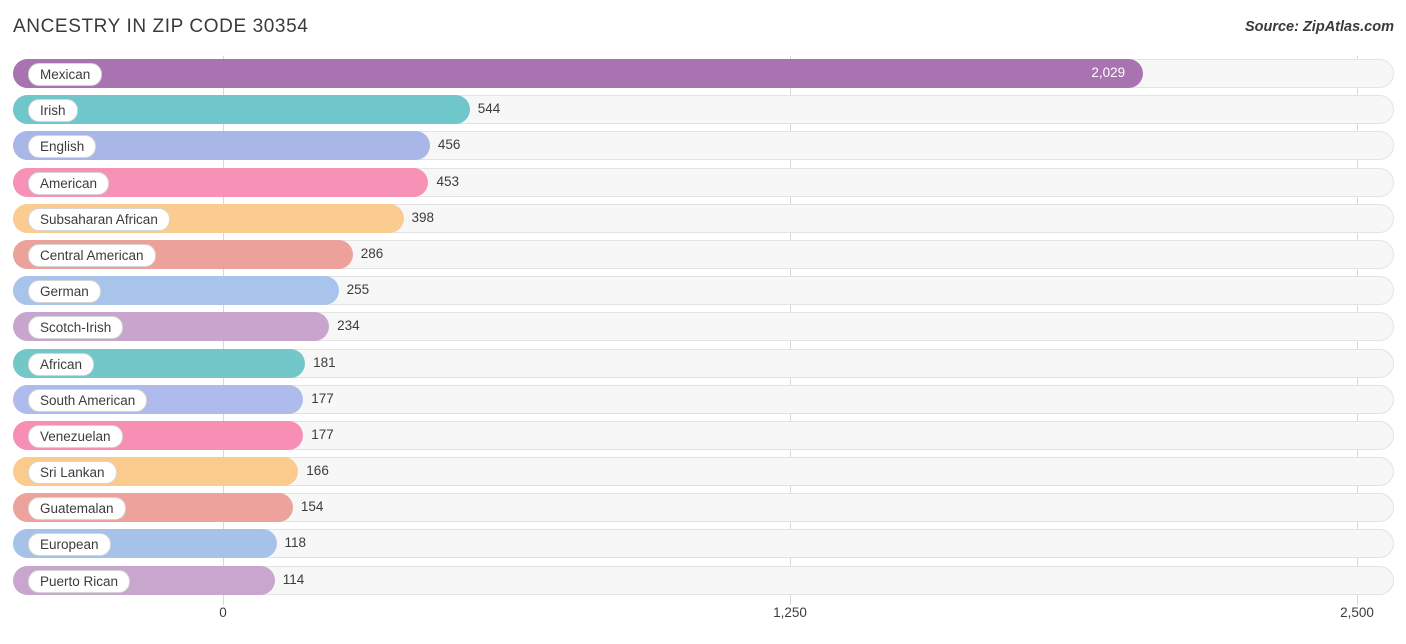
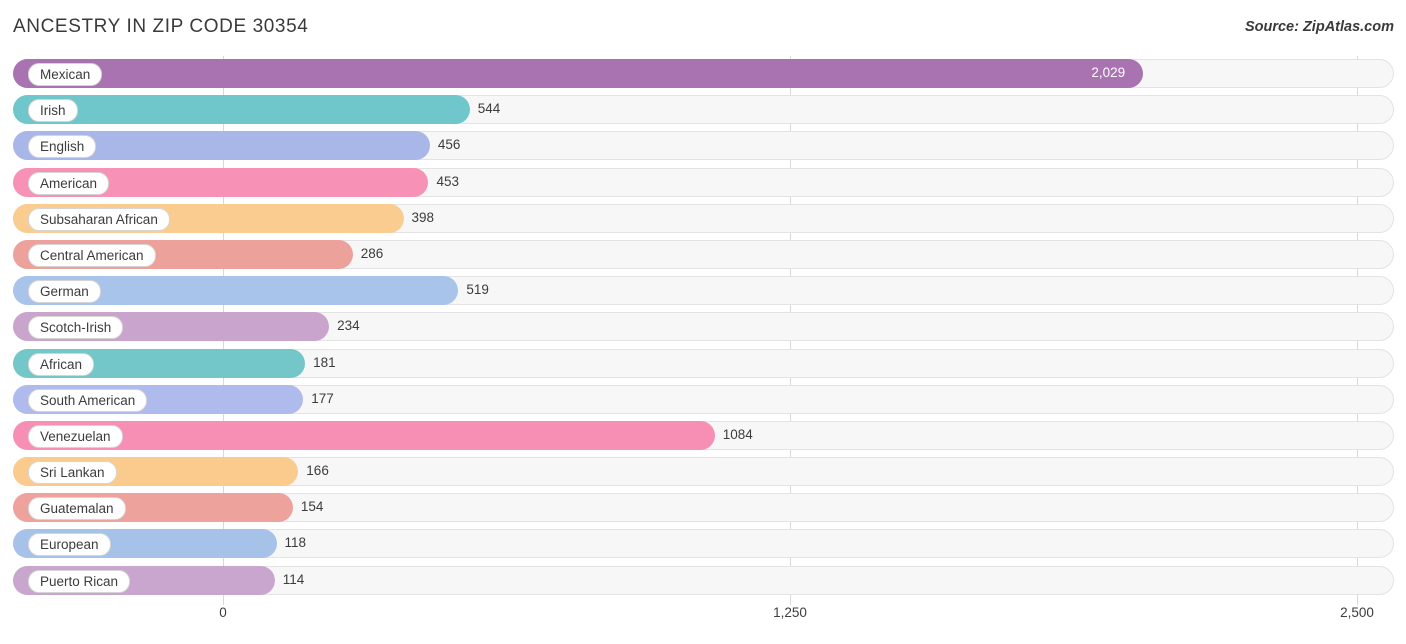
German: 255 -> 519
Venezuelan: 177 -> 1084
